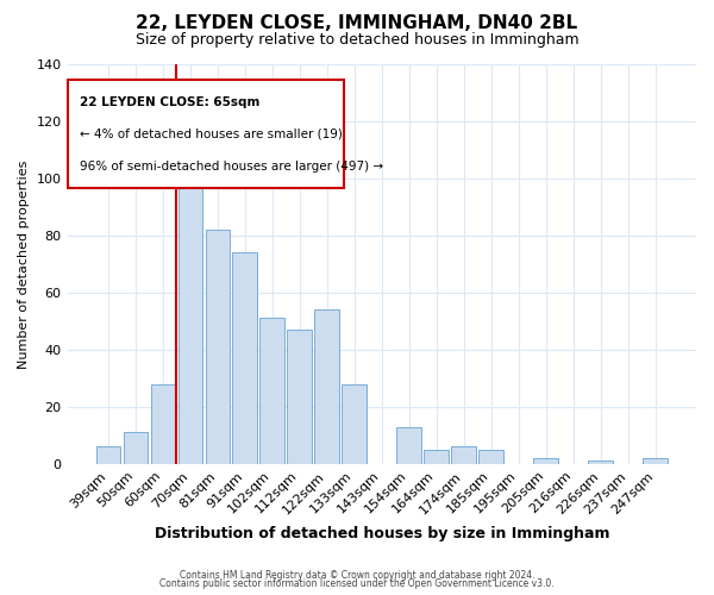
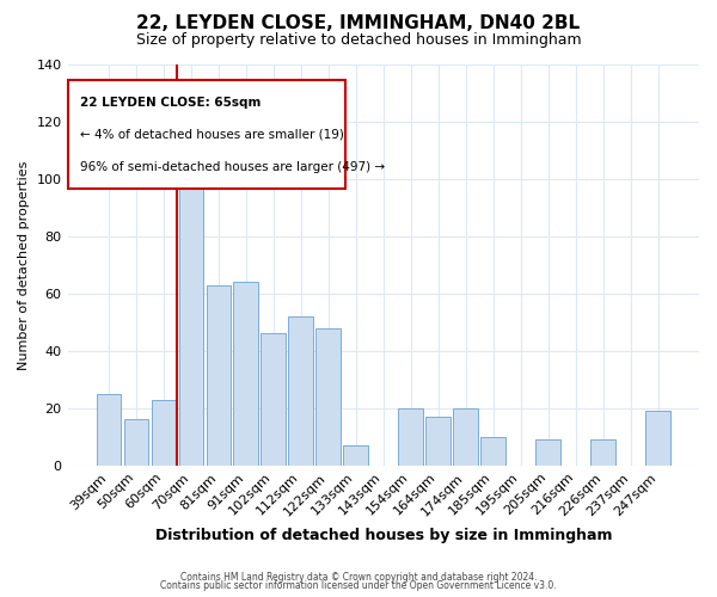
39sqm: 6 -> 25
50sqm: 11 -> 16
60sqm: 28 -> 23
81sqm: 82 -> 63
91sqm: 74 -> 64
102sqm: 51 -> 46
112sqm: 47 -> 52
122sqm: 54 -> 48
133sqm: 28 -> 7
154sqm: 13 -> 20
164sqm: 5 -> 17
174sqm: 6 -> 20
185sqm: 5 -> 10
205sqm: 2 -> 9
226sqm: 1 -> 9
247sqm: 2 -> 19
